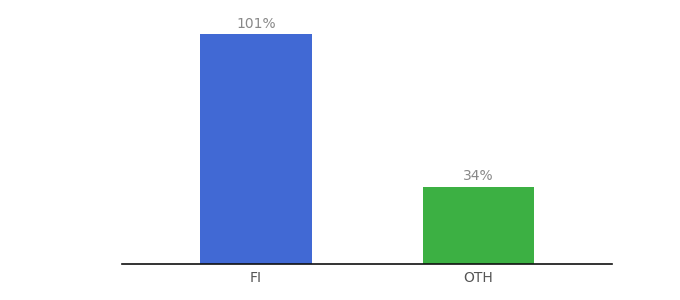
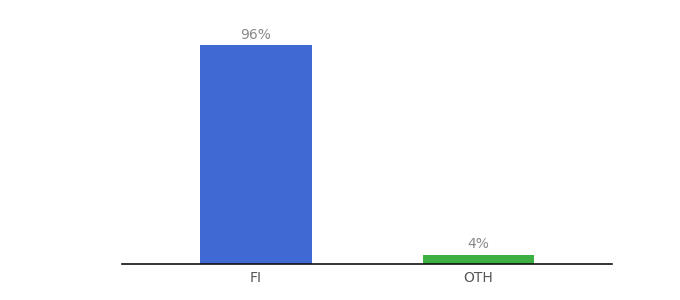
FI: 101% -> 96%
OTH: 34% -> 4%
